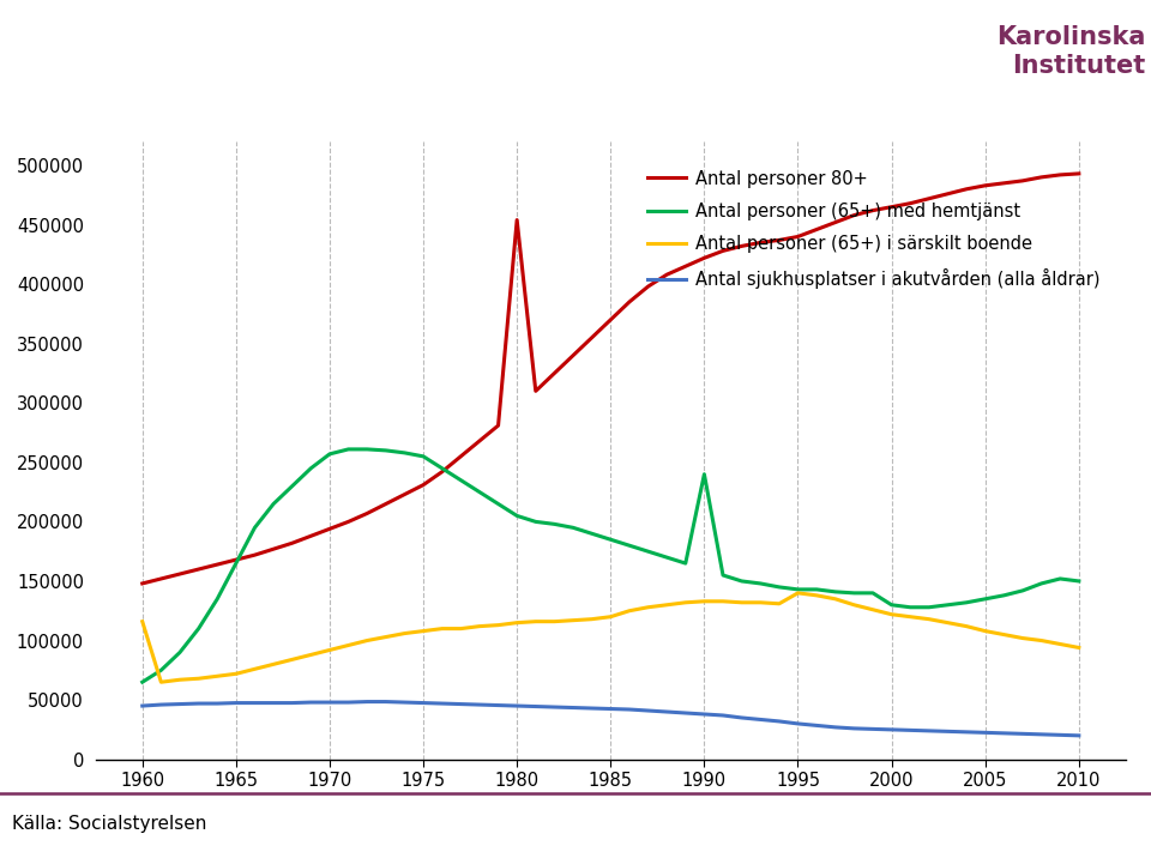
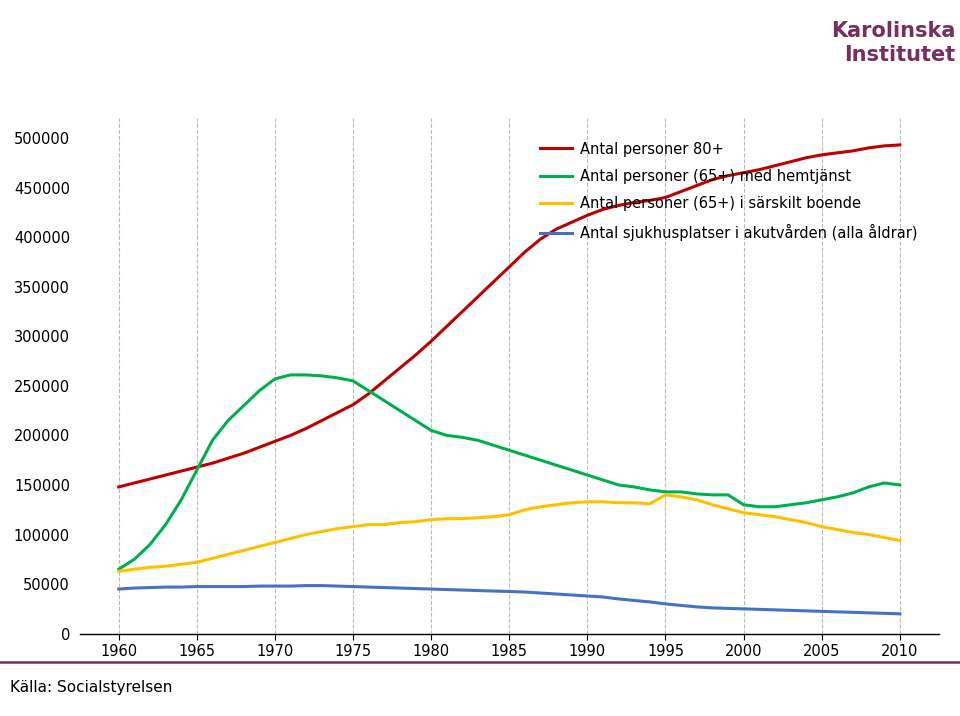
Antal personer (65+) i särskilt boende/1960: 116000 -> 63000
Antal personer 80+/1980: 454000 -> 295000
Antal personer (65+) med hemtjänst/1990: 240000 -> 160000
